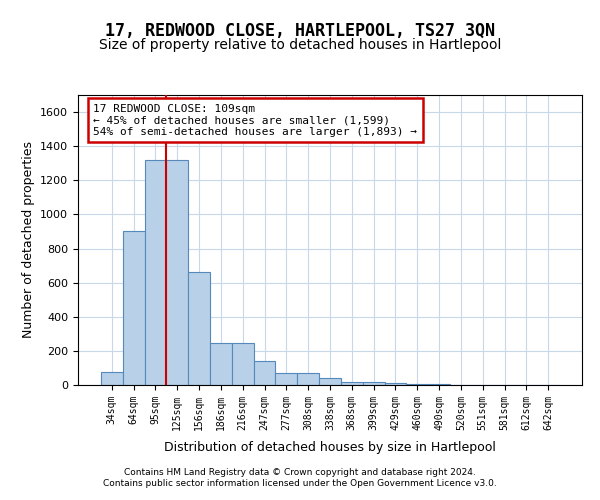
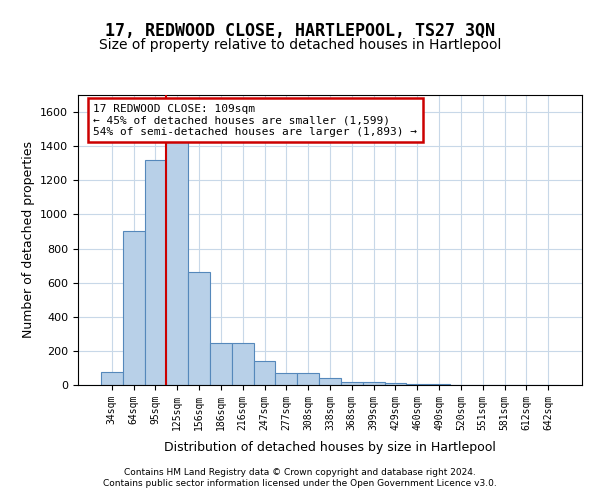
125sqm: 1320 -> 1430
